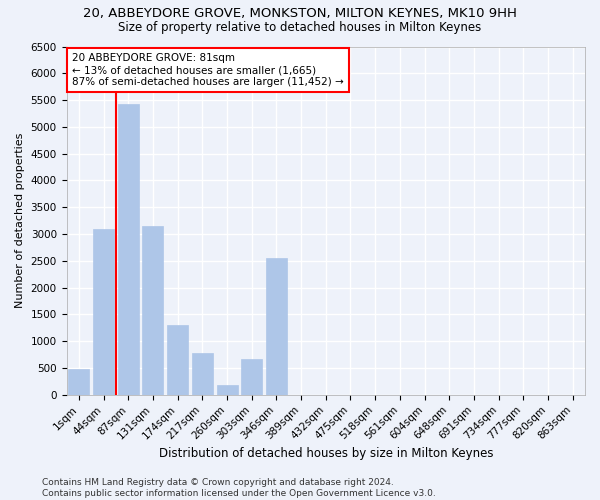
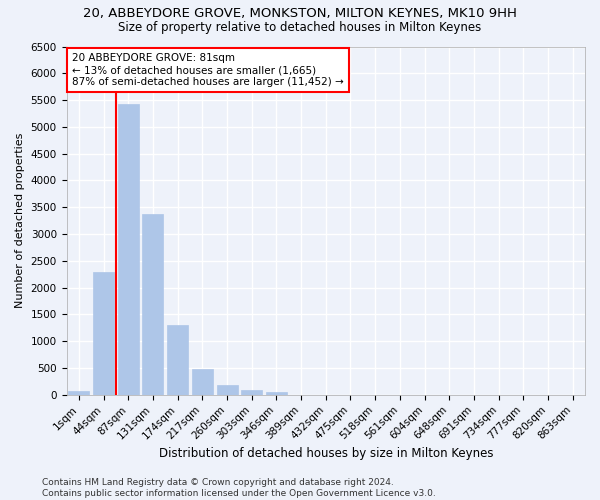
1sqm: 480 -> 70
44sqm: 3100 -> 2300
131sqm: 3160 -> 3380
217sqm: 780 -> 480
303sqm: 660 -> 80
346sqm: 2560 -> 60
